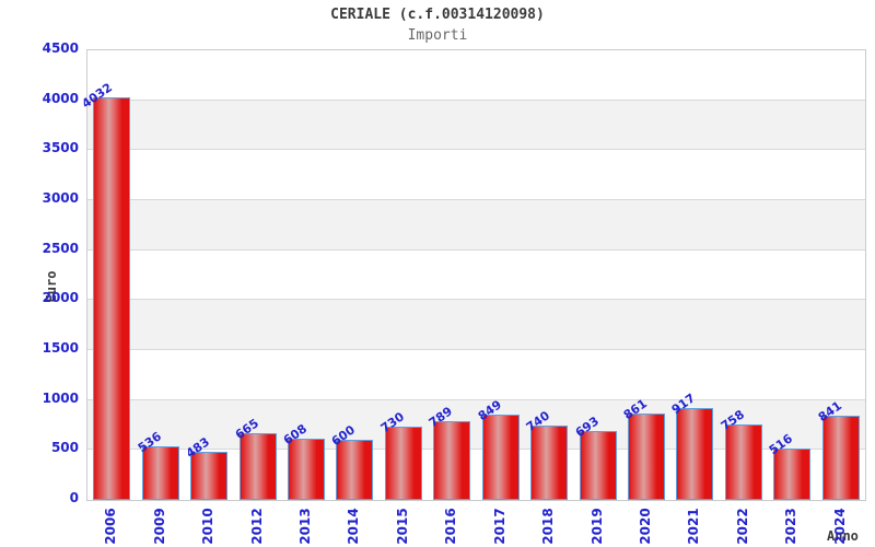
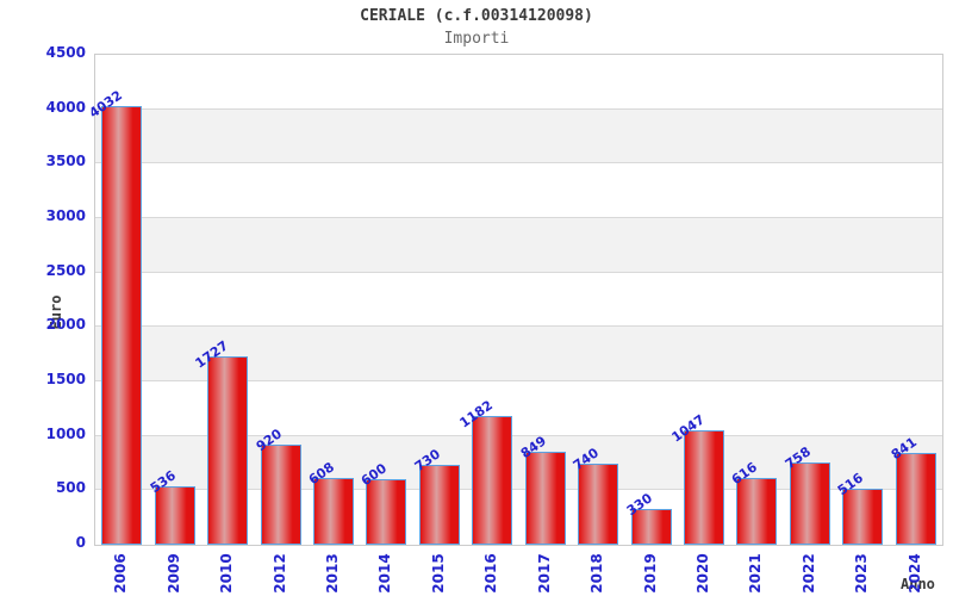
2010: 483 -> 1727
2012: 665 -> 920
2016: 789 -> 1182
2019: 693 -> 330
2020: 861 -> 1047
2021: 917 -> 616
